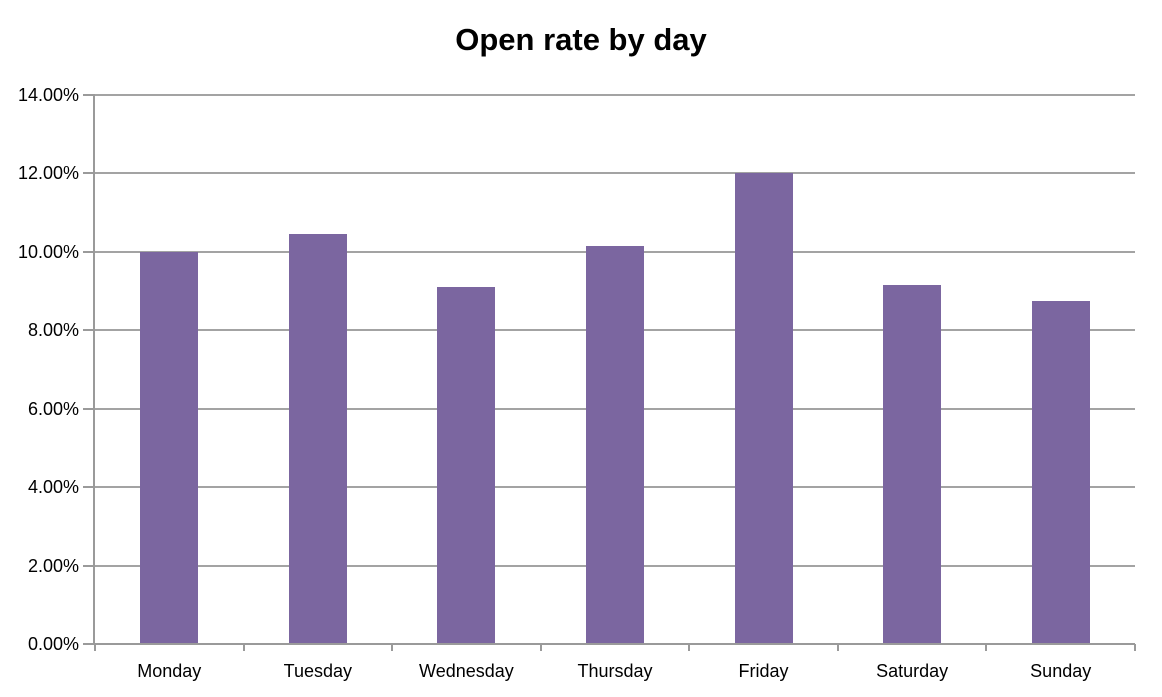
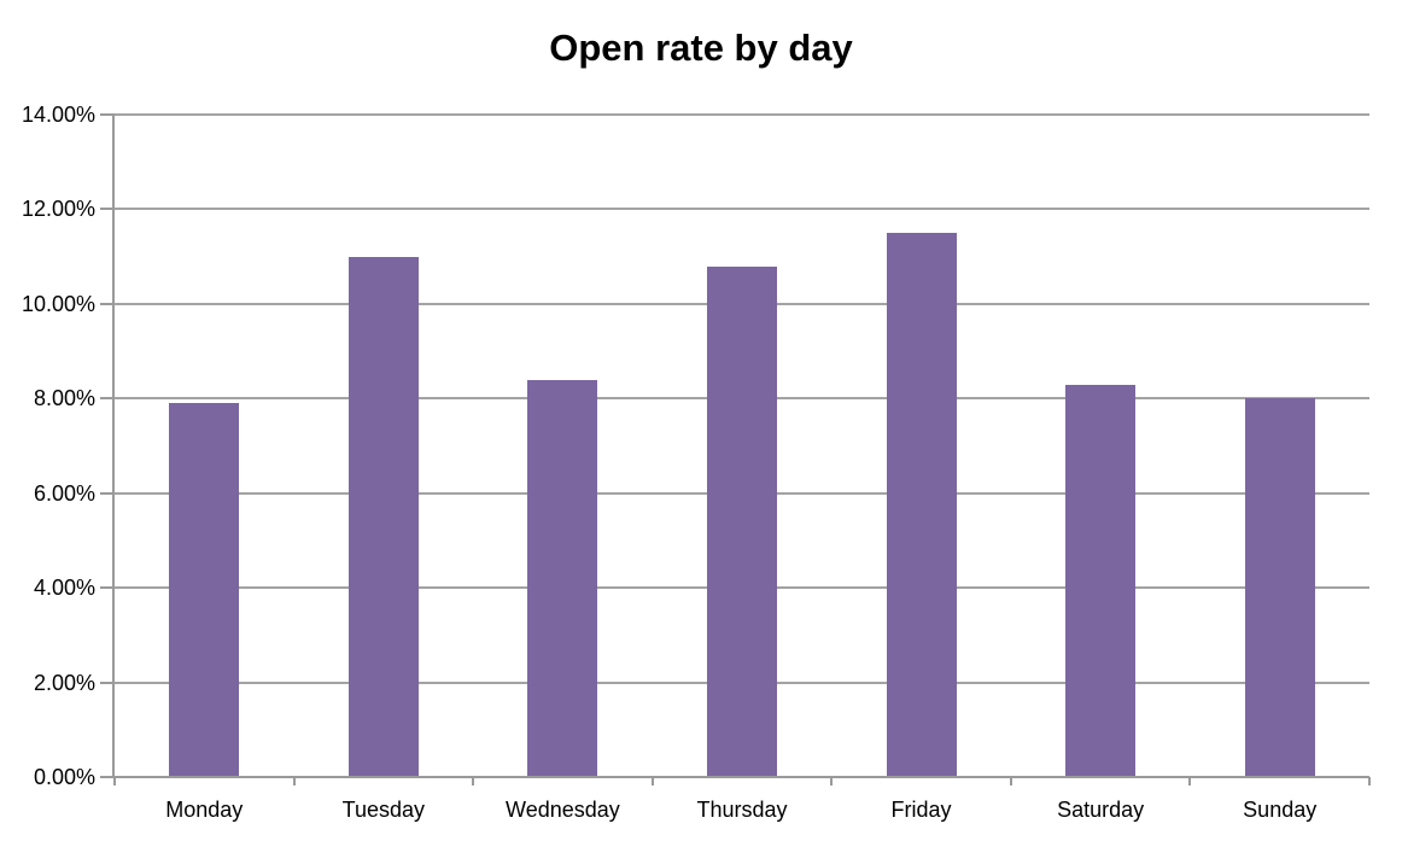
Monday: 10.0% -> 7.9%
Tuesday: 10.4% -> 11.0%
Wednesday: 9.1% -> 8.4%
Thursday: 10.2% -> 10.8%
Friday: 12.0% -> 11.5%
Saturday: 9.2% -> 8.3%
Sunday: 8.8% -> 8.0%
